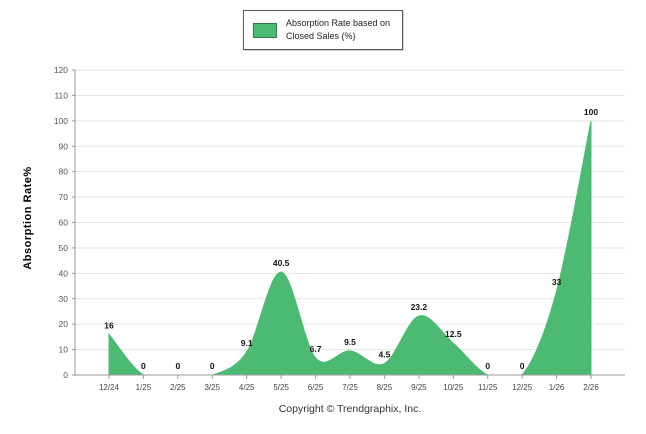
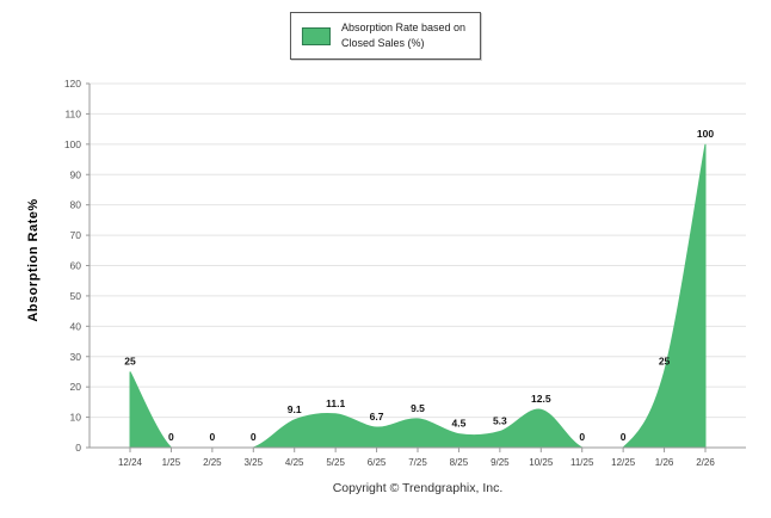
12/24: 16 -> 25
5/25: 40.5 -> 11.1
9/25: 23.2 -> 5.3
1/26: 33 -> 25
